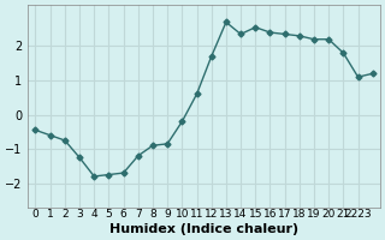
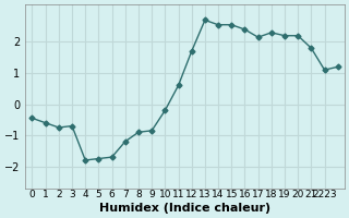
3: -1.25 -> -0.70
14: 2.35 -> 2.55
17: 2.35 -> 2.15
